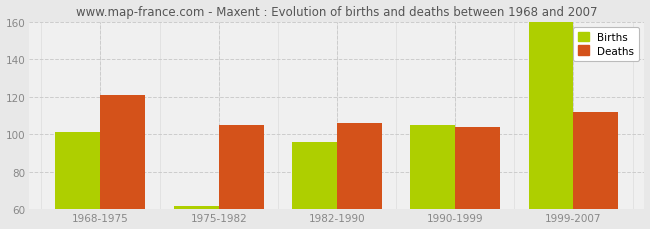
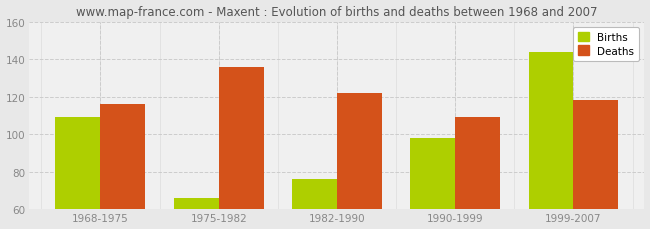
Births/1968-1975: 101 -> 109
Deaths/1968-1975: 121 -> 116
Births/1975-1982: 62 -> 66
Deaths/1975-1982: 105 -> 136
Births/1982-1990: 96 -> 76
Deaths/1982-1990: 106 -> 122
Births/1990-1999: 105 -> 98
Deaths/1990-1999: 104 -> 109
Births/1999-2007: 160 -> 144
Deaths/1999-2007: 112 -> 118
